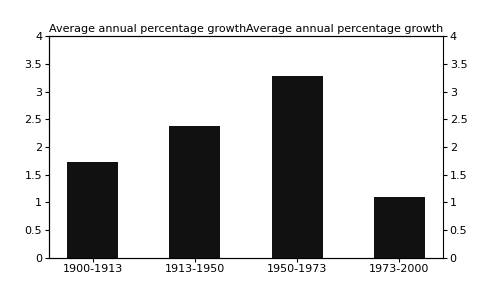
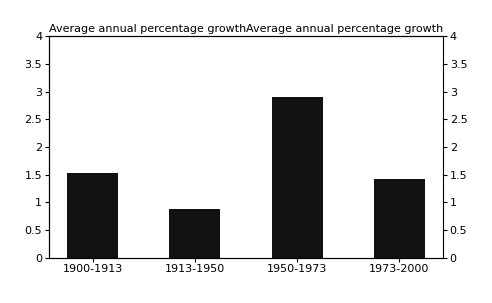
1900-1913: 1.72 -> 1.53
1913-1950: 2.38 -> 0.88
1950-1973: 3.28 -> 2.90
1973-2000: 1.10 -> 1.42
